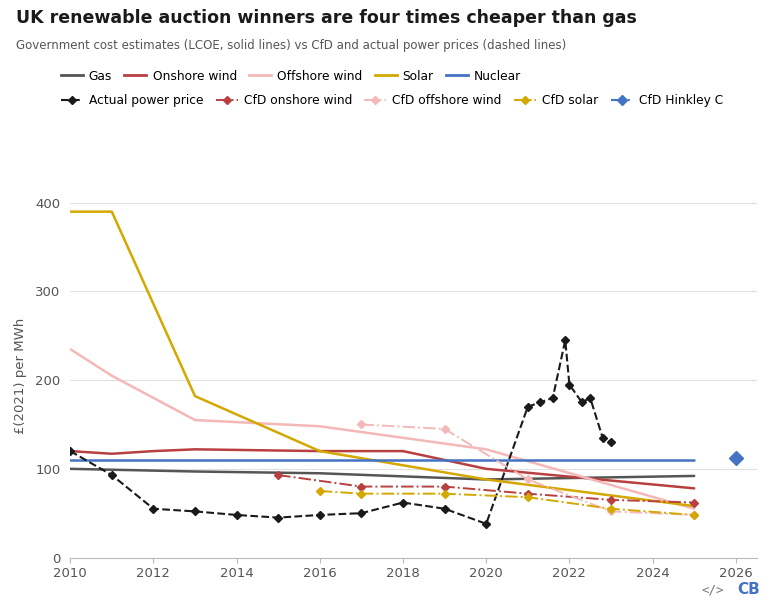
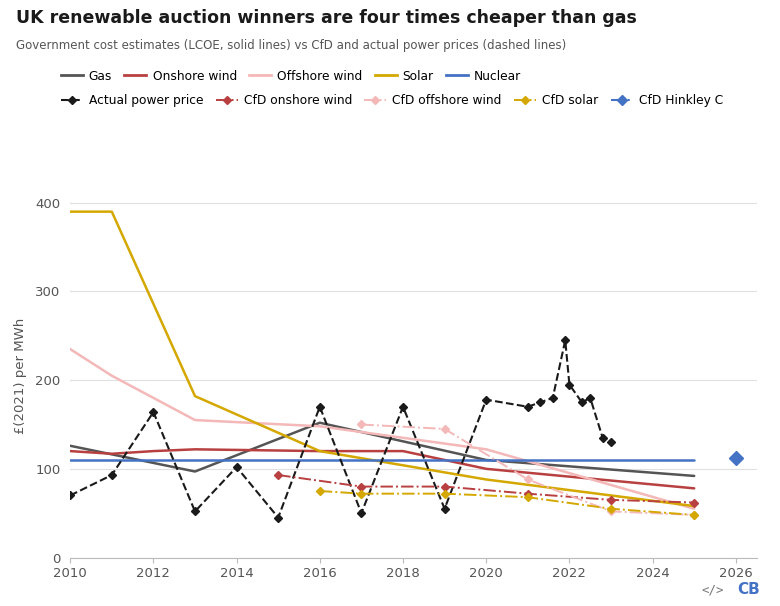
Gas/2010: 100 -> 126
Actual power price/2010: 120 -> 70
Actual power price/2012: 55 -> 164
Actual power price/2014: 48 -> 102
Gas/2016: 95 -> 152
Actual power price/2016: 48 -> 170
Actual power price/2018: 62 -> 170
Gas/2020: 88 -> 110
Actual power price/2020: 38 -> 178
